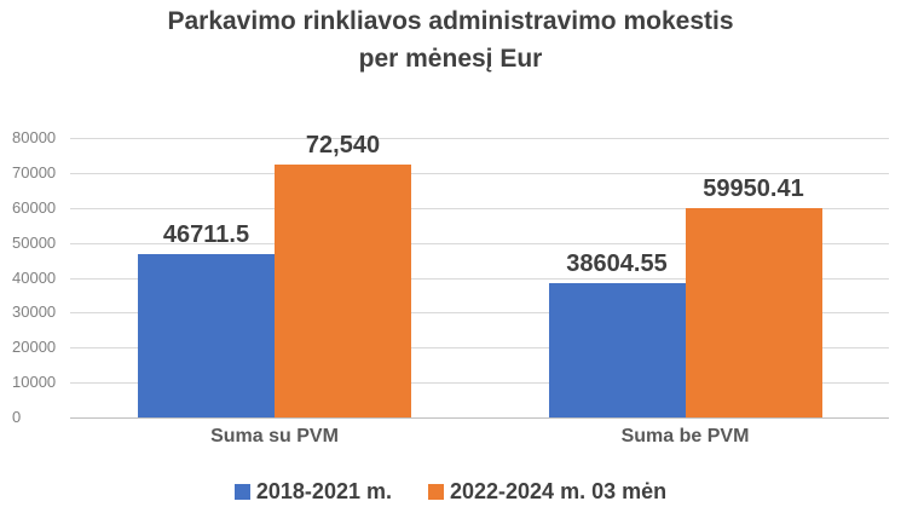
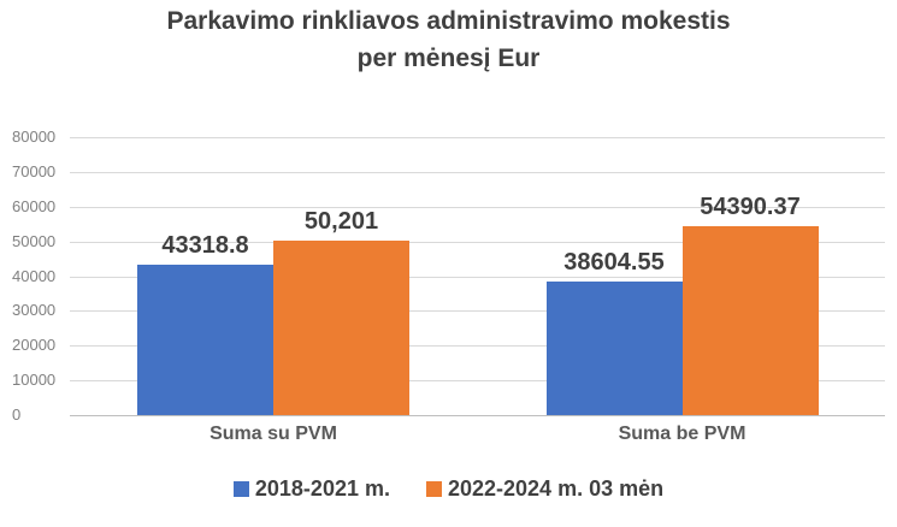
2018-2021 m./Suma su PVM: 46711.5 -> 43318.8
2022-2024 m. 03 mėn/Suma su PVM: 72,540 -> 50,201
2022-2024 m. 03 mėn/Suma be PVM: 59950.41 -> 54390.37
